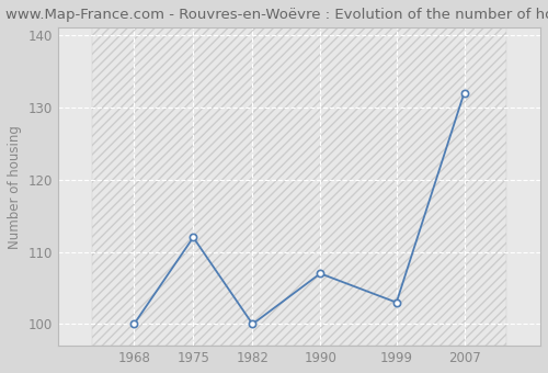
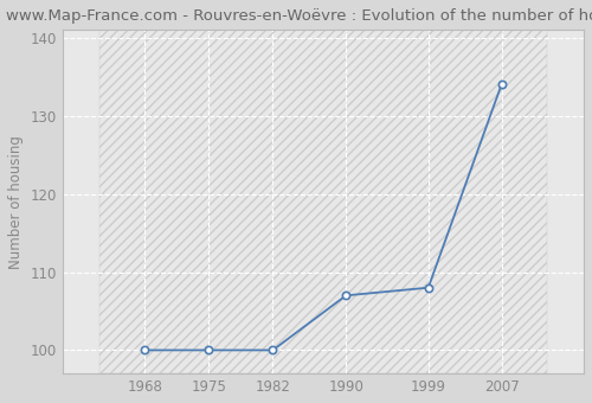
1975: 112 -> 100
1999: 103 -> 108
2007: 132 -> 134
